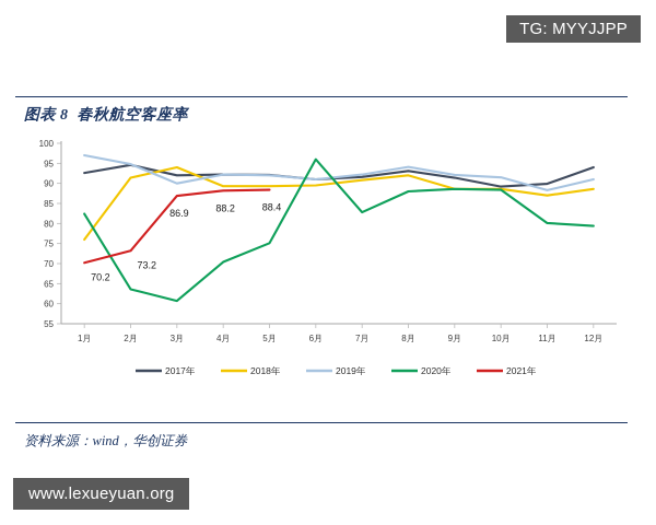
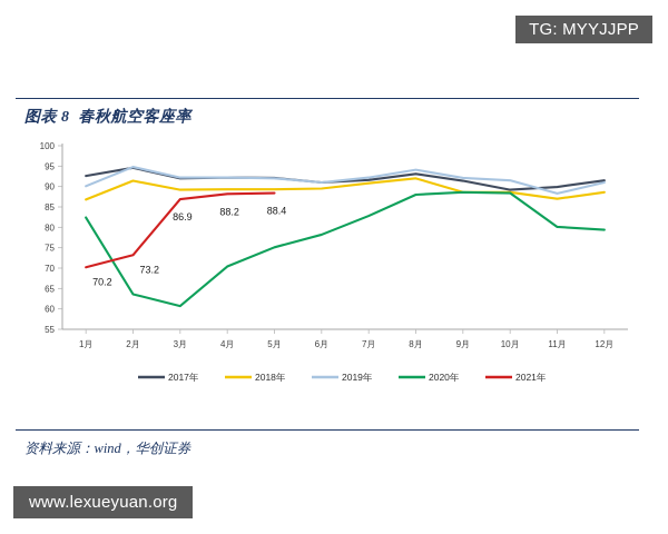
2018年/1月: 76 -> 87
2019年/1月: 97 -> 90
2018年/3月: 94 -> 89
2019年/3月: 90 -> 92
2020年/6月: 96 -> 78
2017年/12月: 94 -> 92
